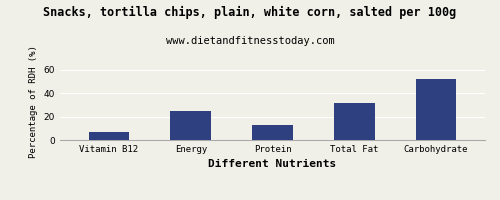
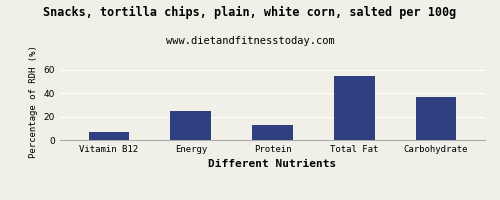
Total Fat: 32 -> 55
Carbohydrate: 52 -> 37
